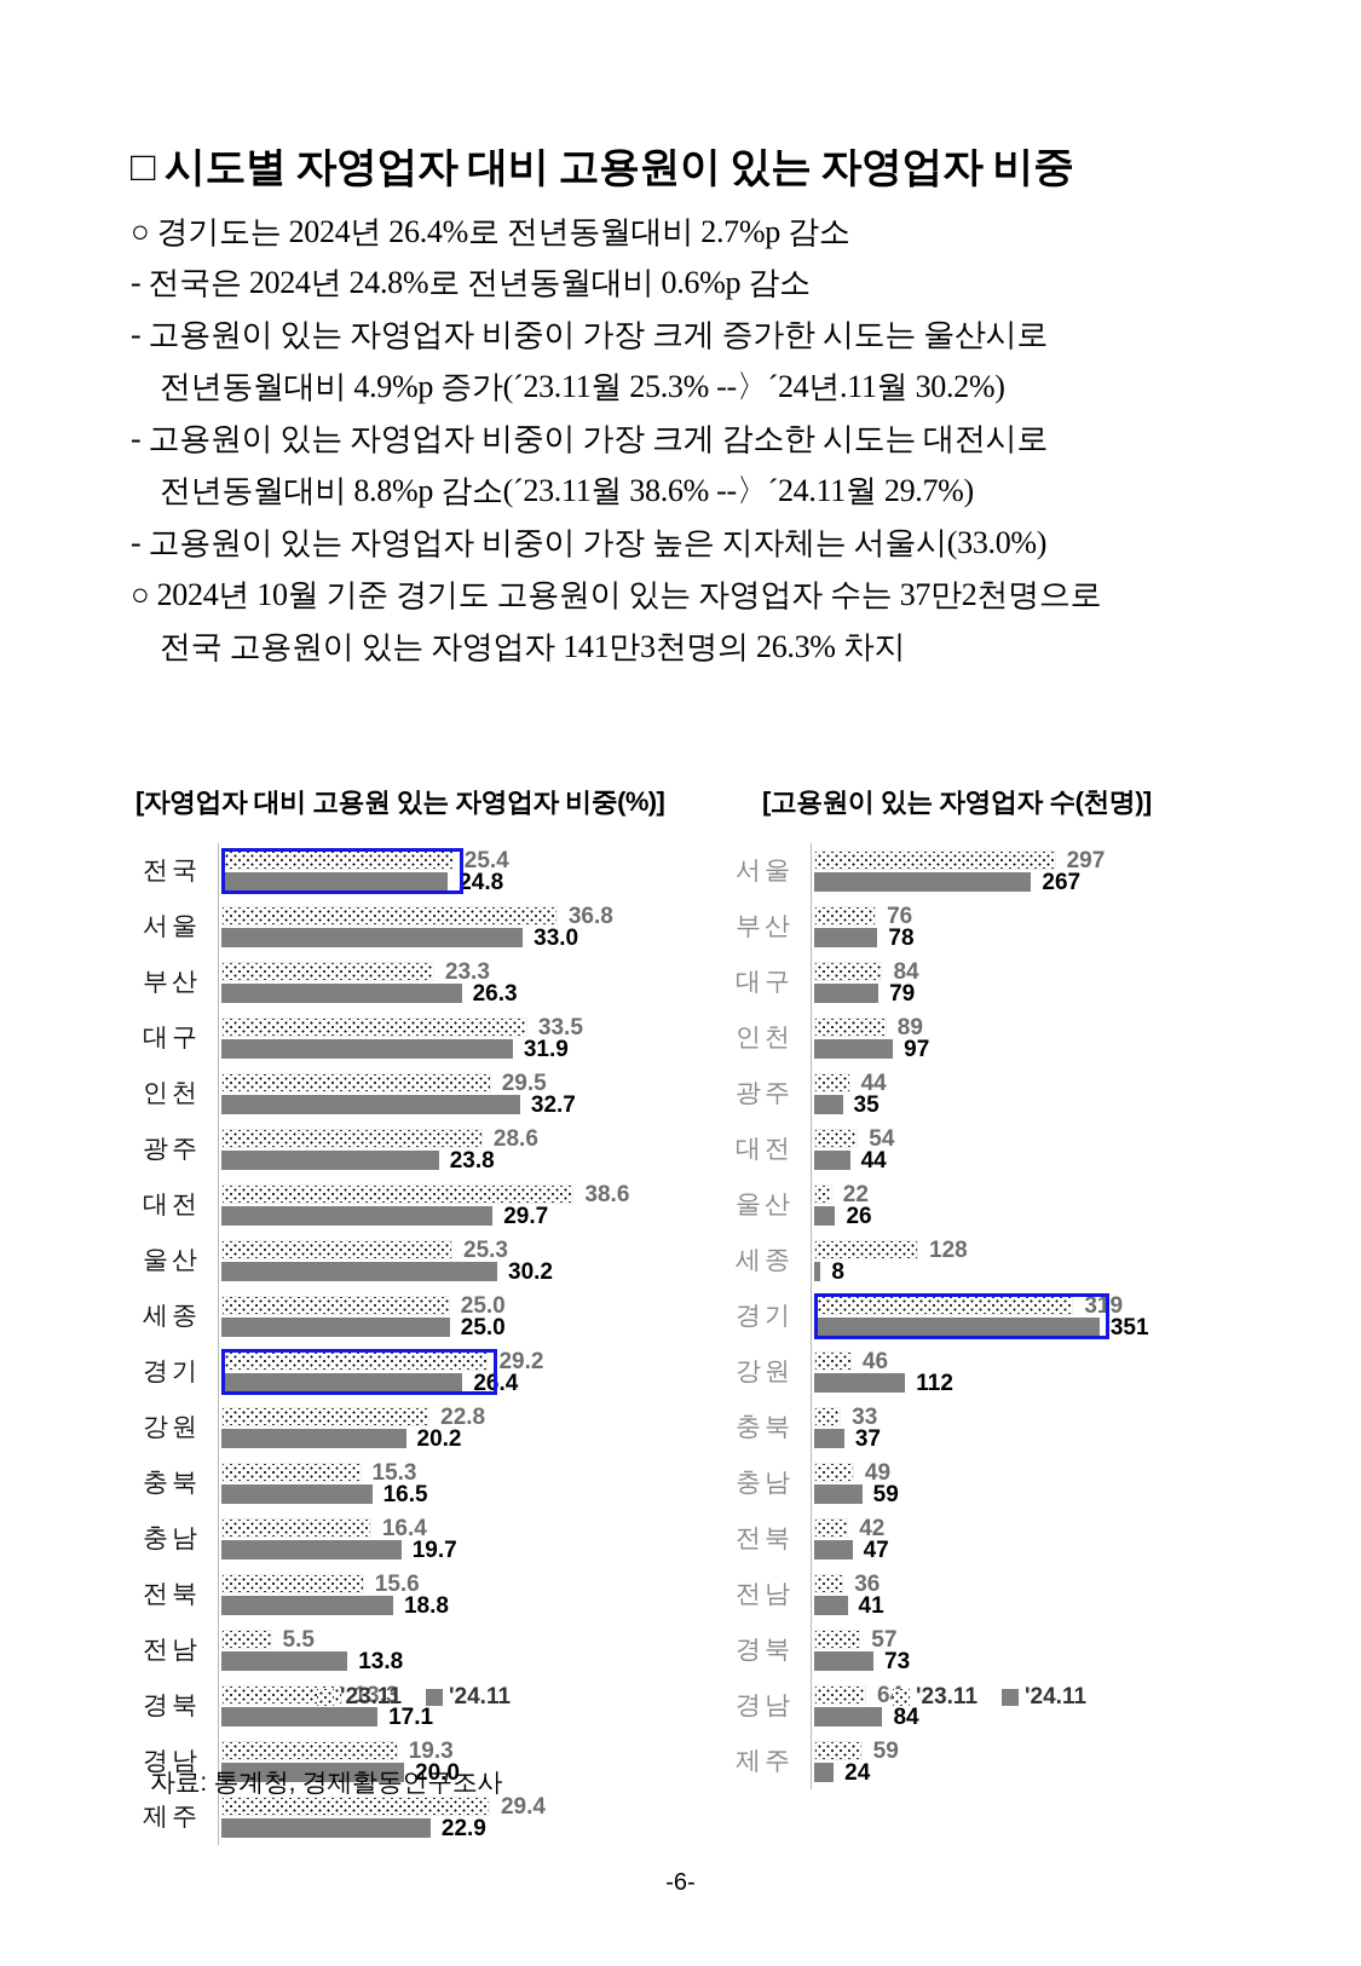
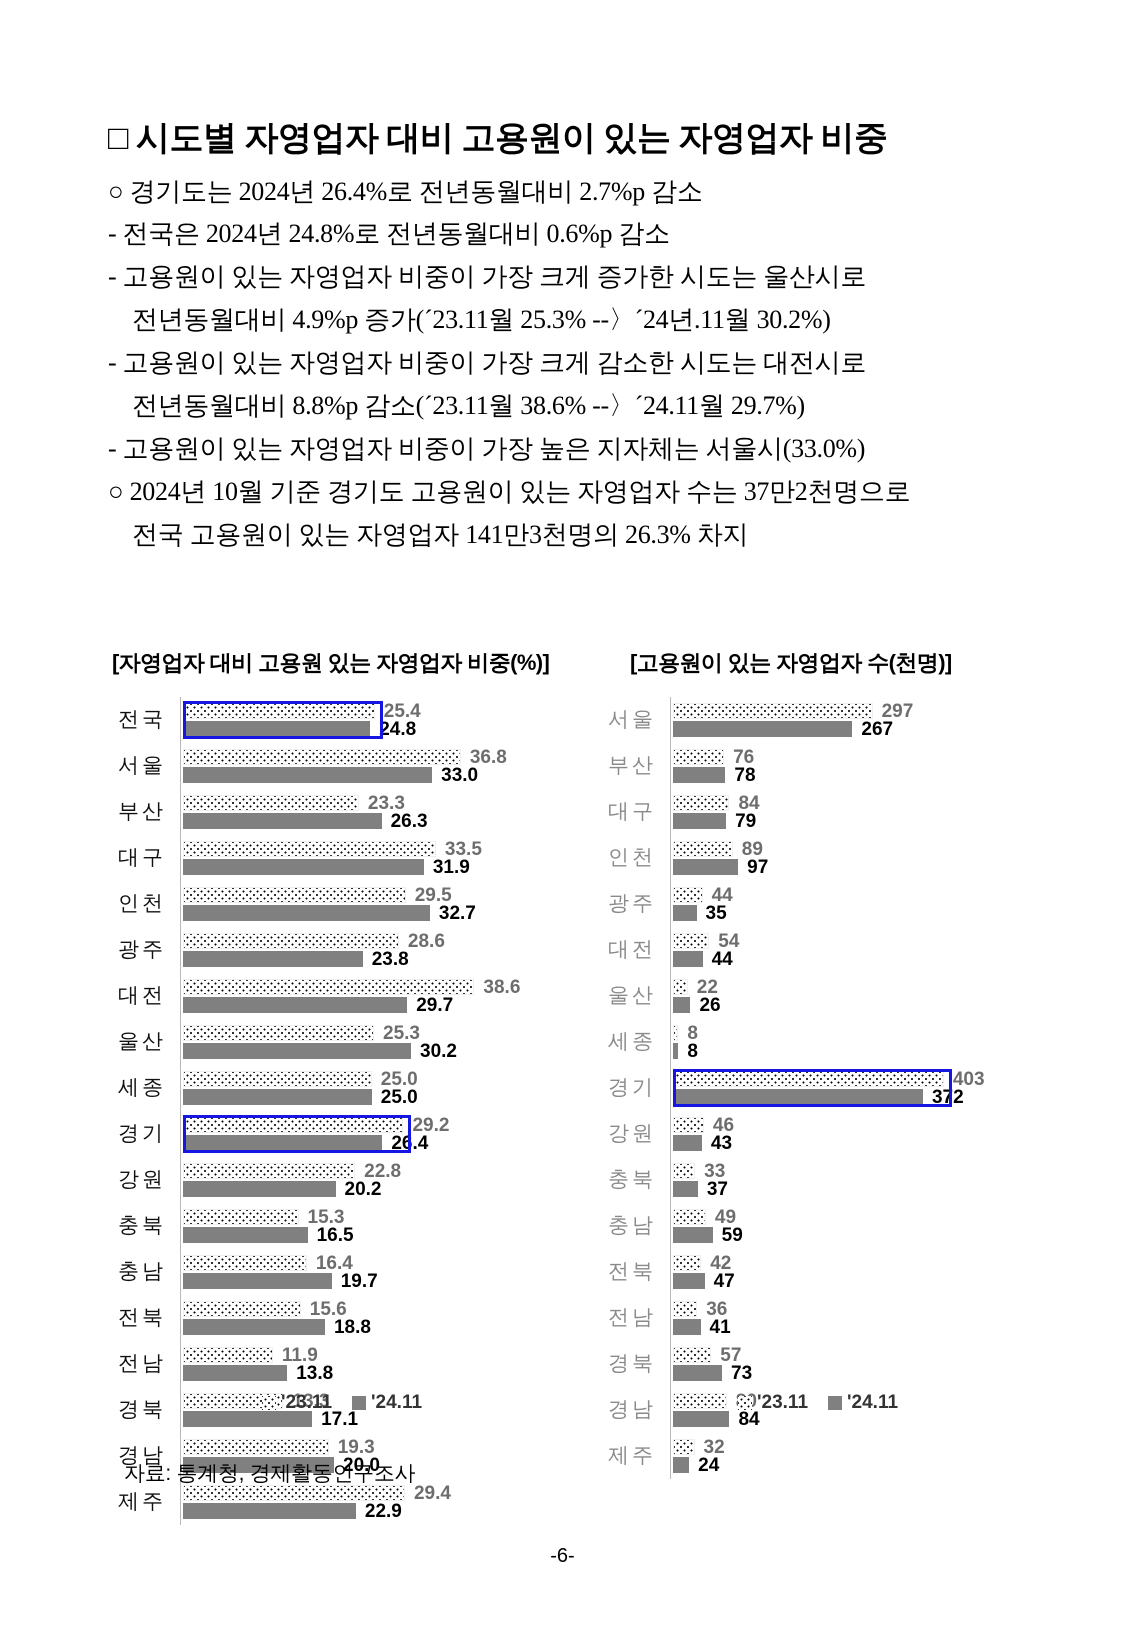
[자영업자 대비 고용원 있는 자영업자 비중(%)]/'23.11/전남: 5.5 -> 11.9
[고용원이 있는 자영업자 수(천명)]/'23.11/세종: 128 -> 8
[고용원이 있는 자영업자 수(천명)]/'23.11/경기: 319 -> 403
[고용원이 있는 자영업자 수(천명)]/'24.11/경기: 351 -> 372
[고용원이 있는 자영업자 수(천명)]/'24.11/강원: 112 -> 43
[고용원이 있는 자영업자 수(천명)]/'23.11/경남: 64 -> 80
[고용원이 있는 자영업자 수(천명)]/'23.11/제주: 59 -> 32
